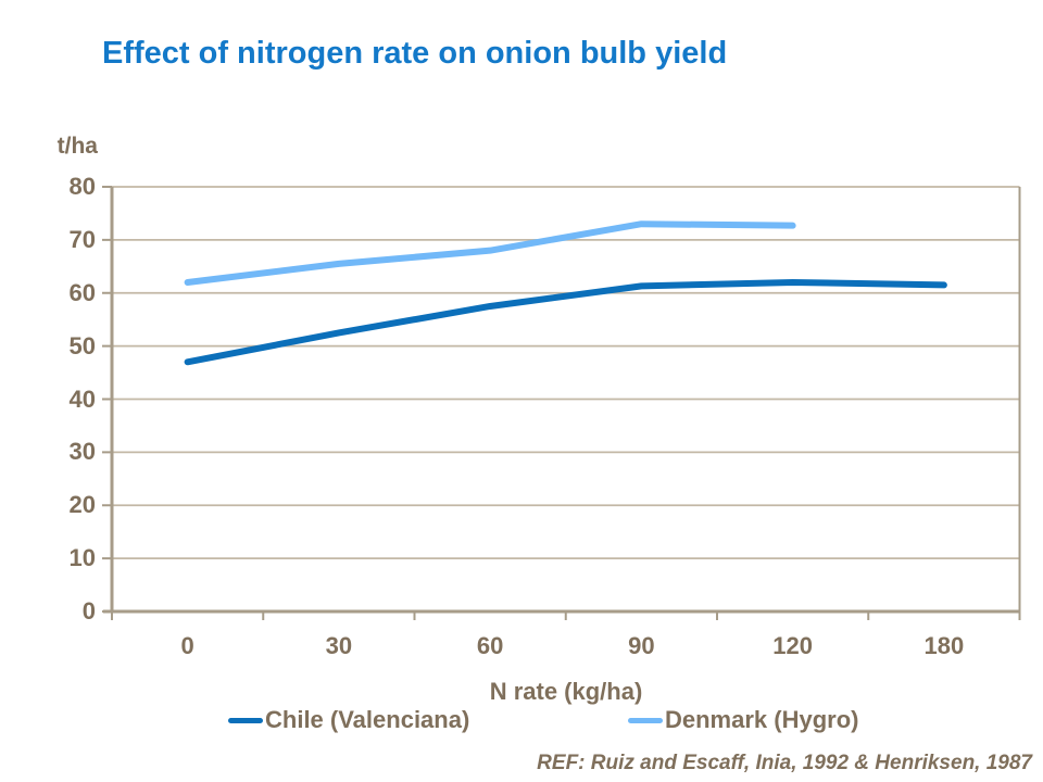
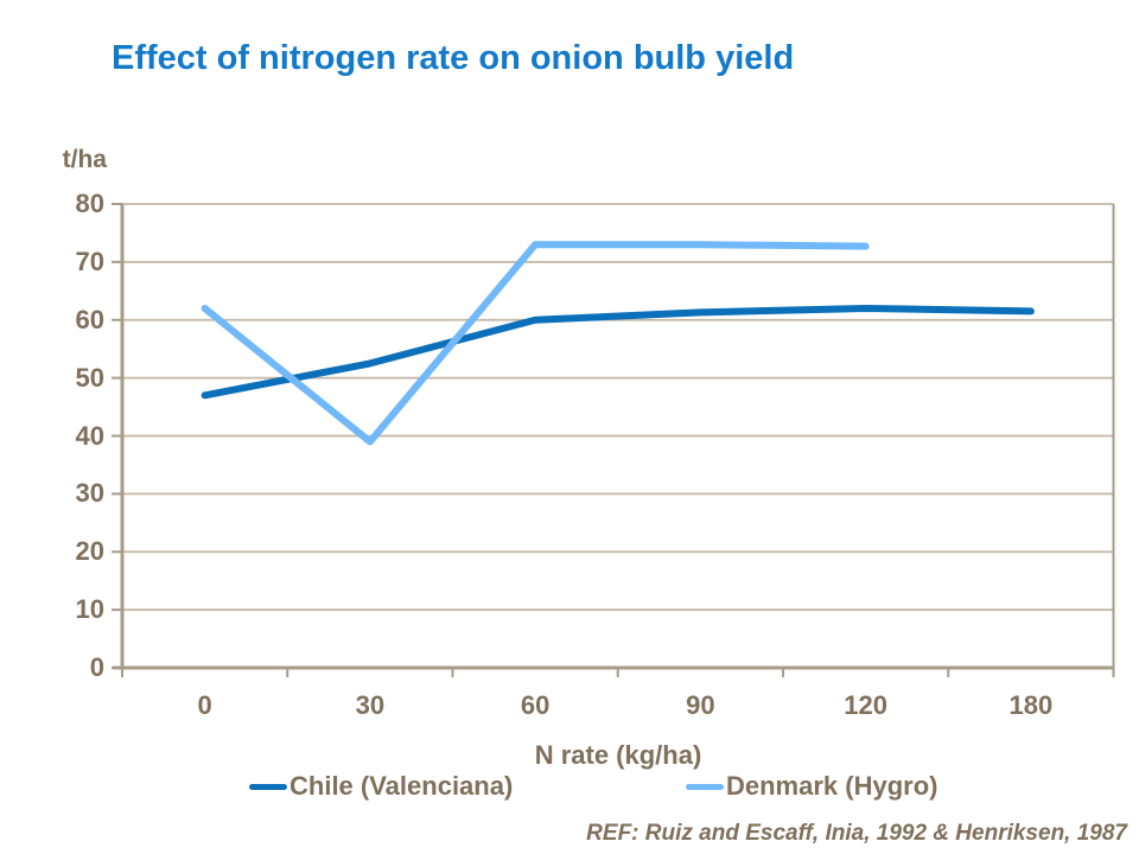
Denmark (Hygro)/30: 66 -> 39
Chile (Valenciana)/60: 58 -> 60
Denmark (Hygro)/60: 68 -> 73
